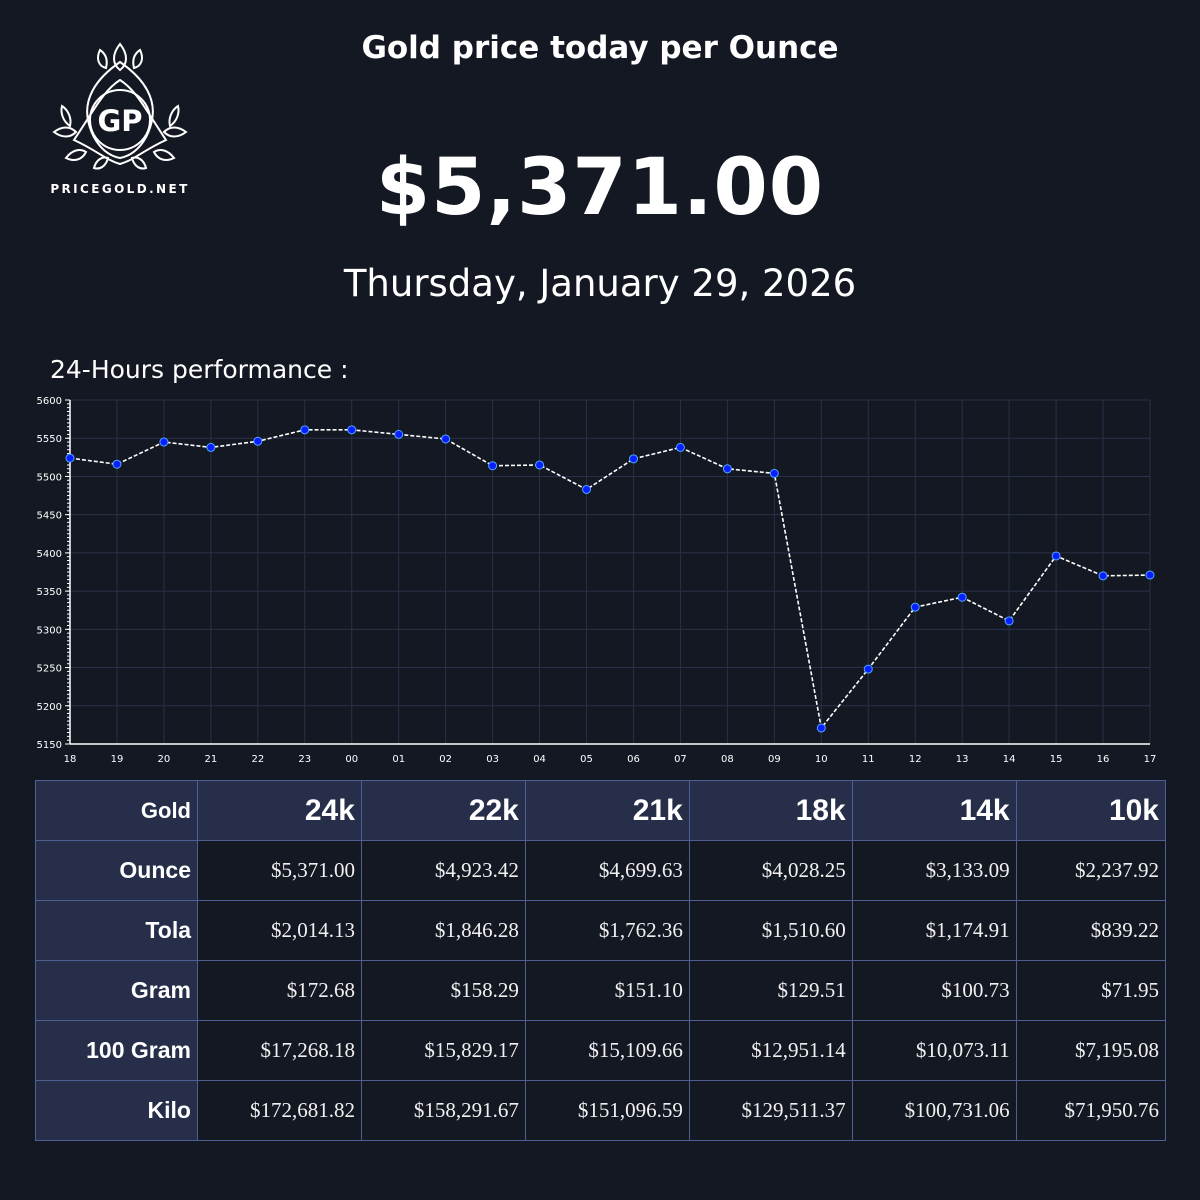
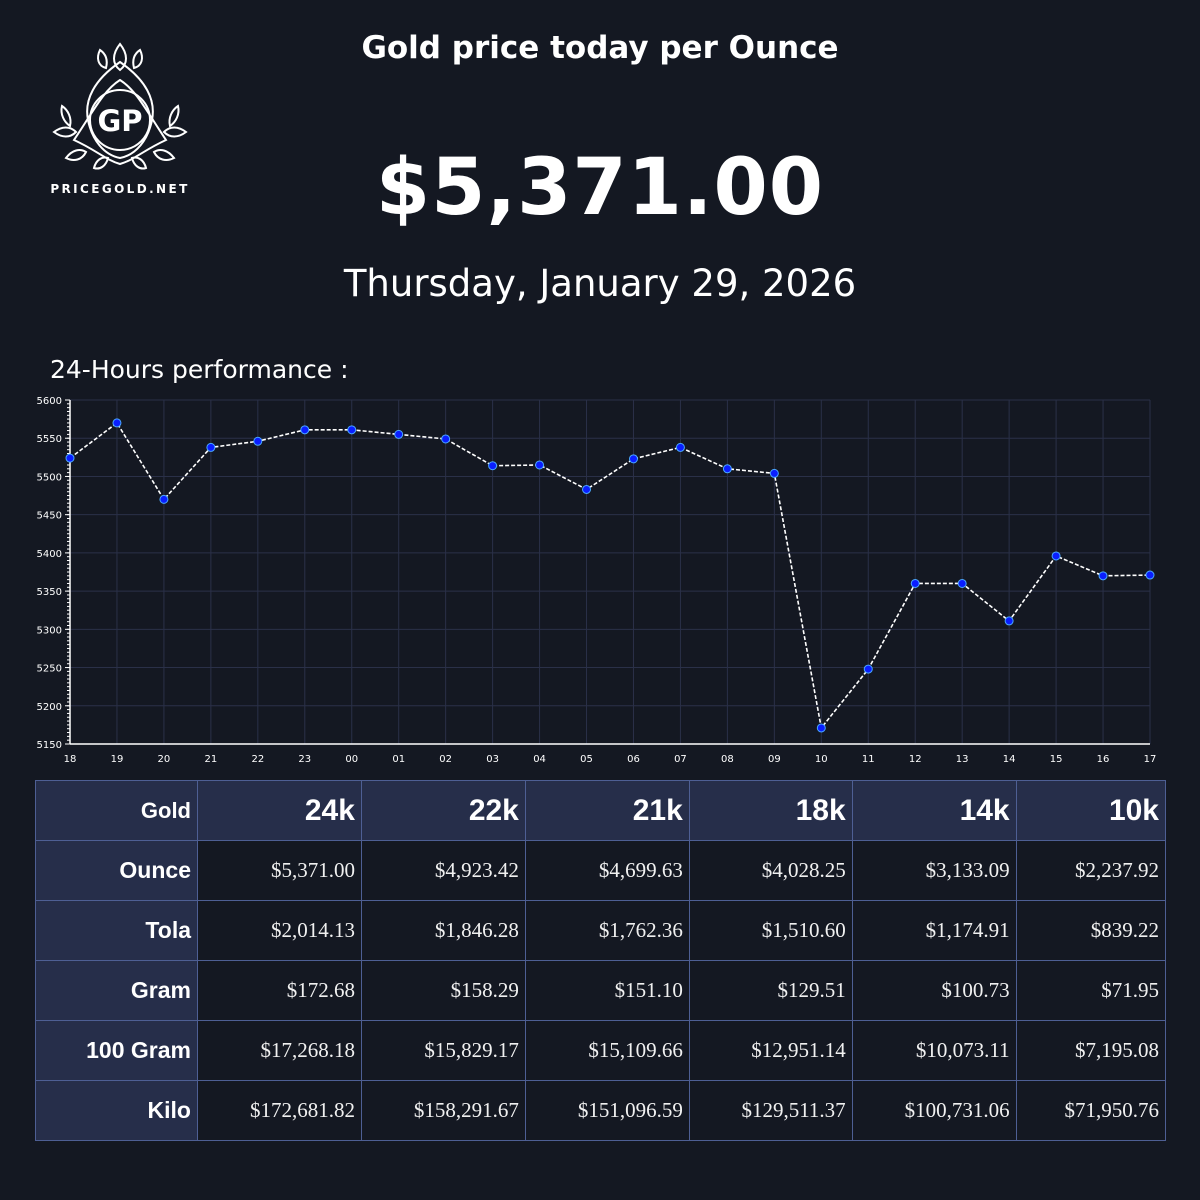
19: 5520 -> 5570
20: 5540 -> 5470
12: 5330 -> 5360
13: 5340 -> 5360
